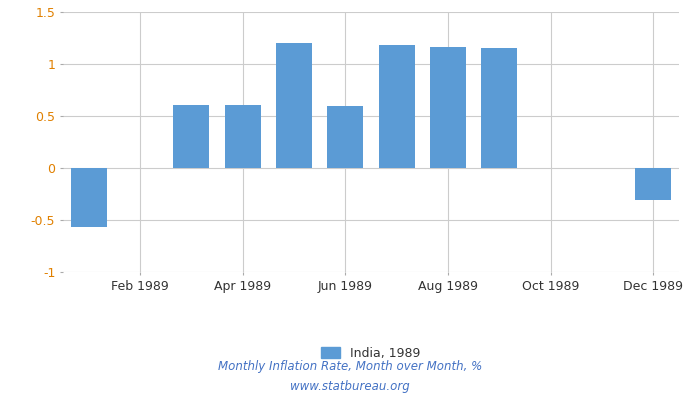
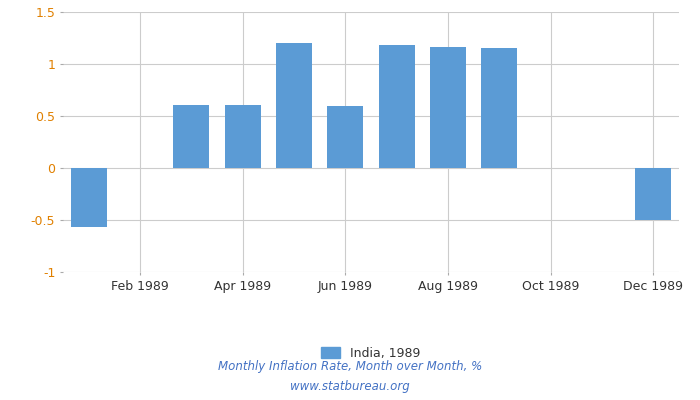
Dec 1989: -0.31 -> -0.50
